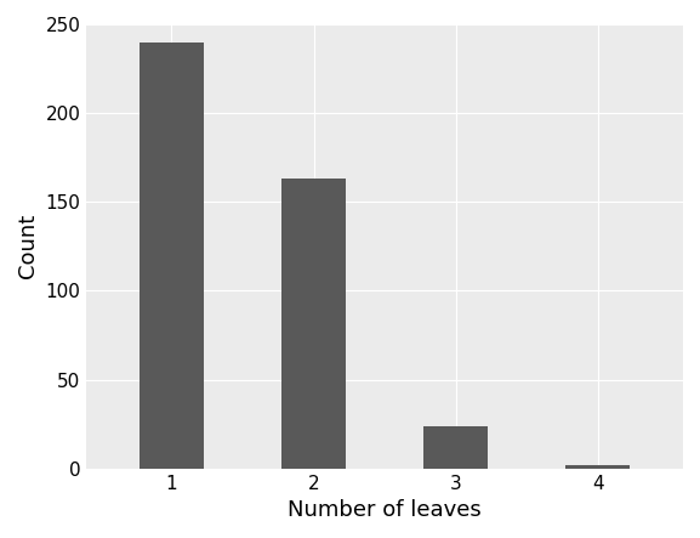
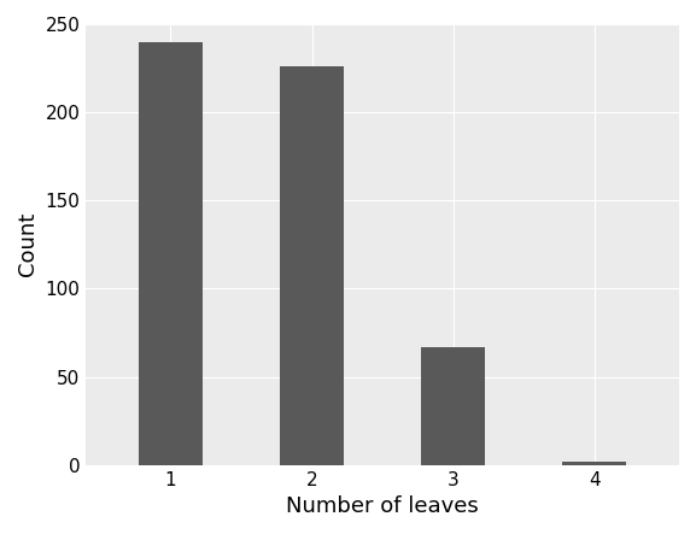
2: 163 -> 226
3: 24 -> 67
